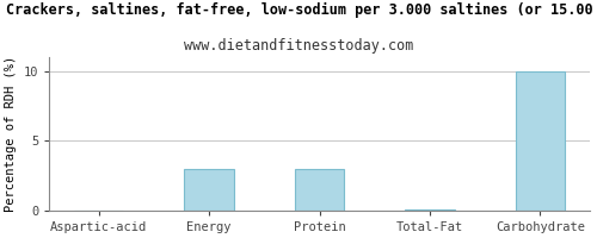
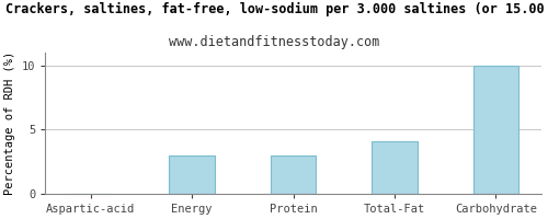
Total-Fat: 0.1 -> 4.1
